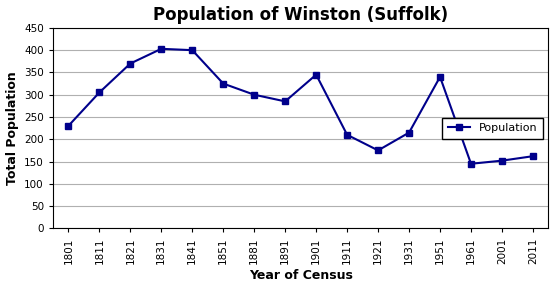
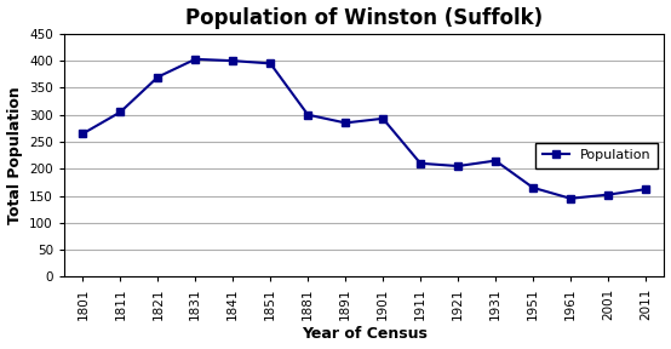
1801: 230 -> 265
1851: 325 -> 395
1901: 345 -> 293
1921: 175 -> 205
1951: 340 -> 165
